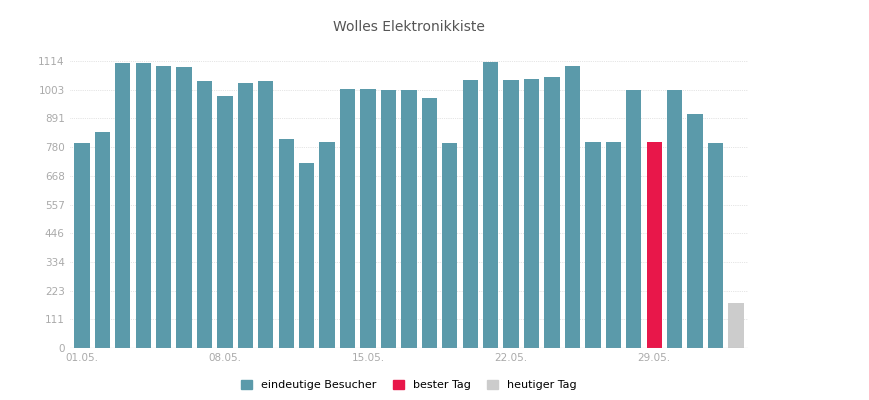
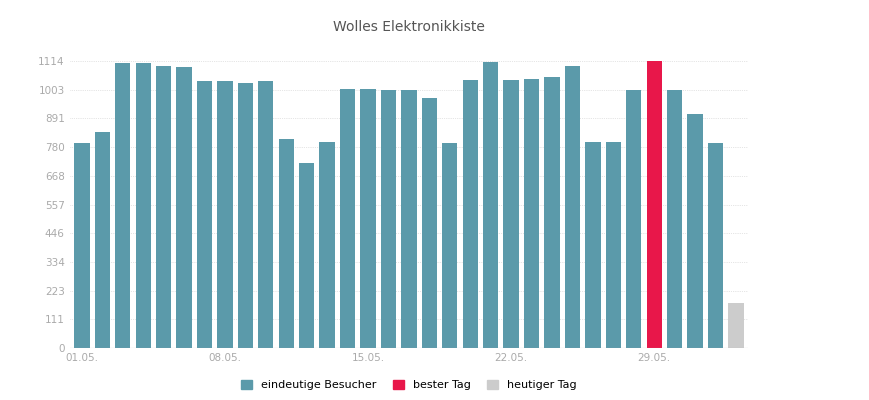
08.05.: 980 -> 1035
29.05.: 800 -> 1114
